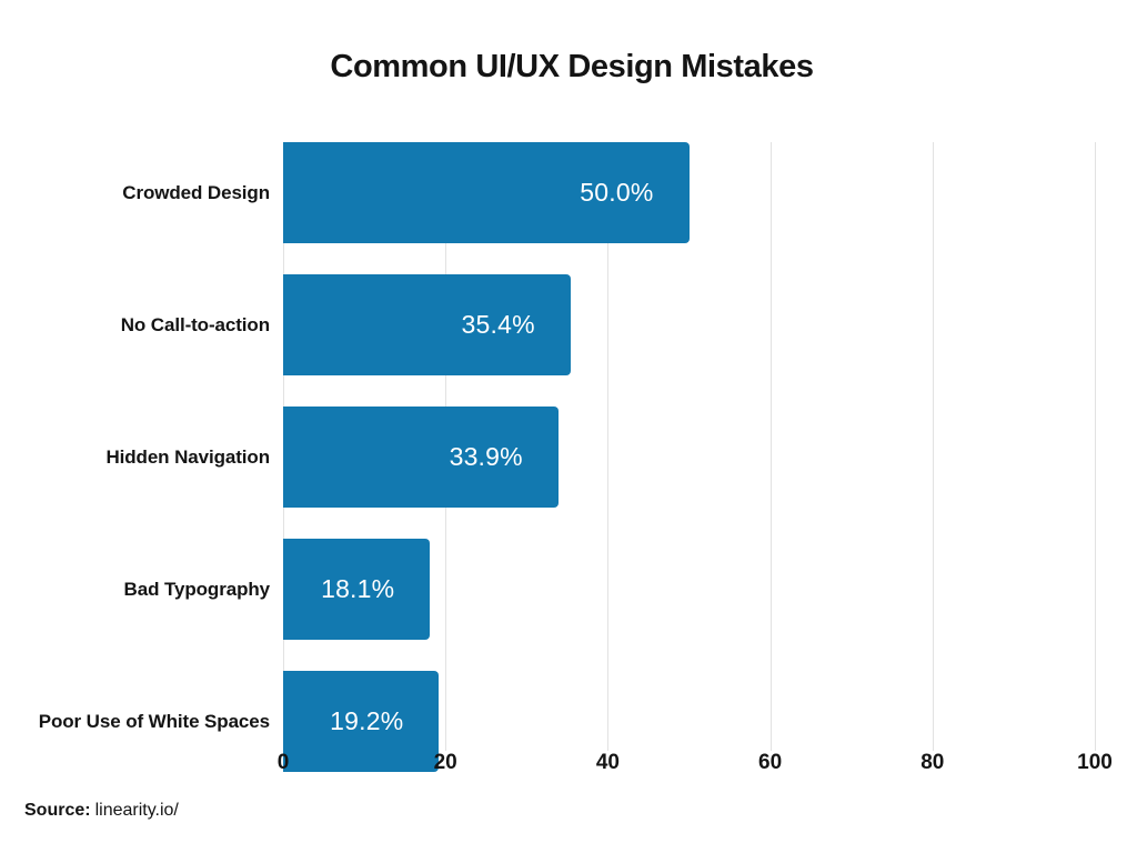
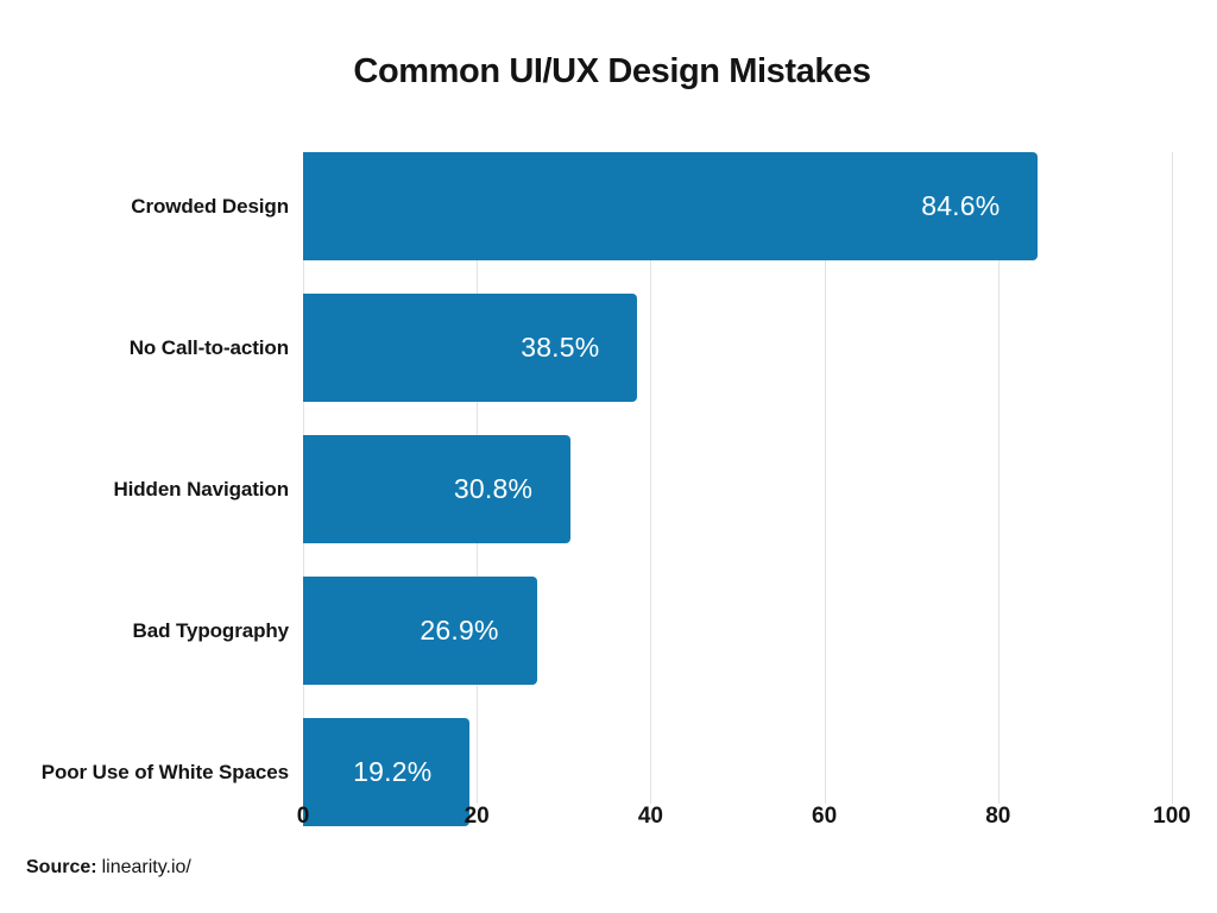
Crowded Design: 50.0% -> 84.6%
No Call-to-action: 35.4% -> 38.5%
Hidden Navigation: 33.9% -> 30.8%
Bad Typography: 18.1% -> 26.9%
